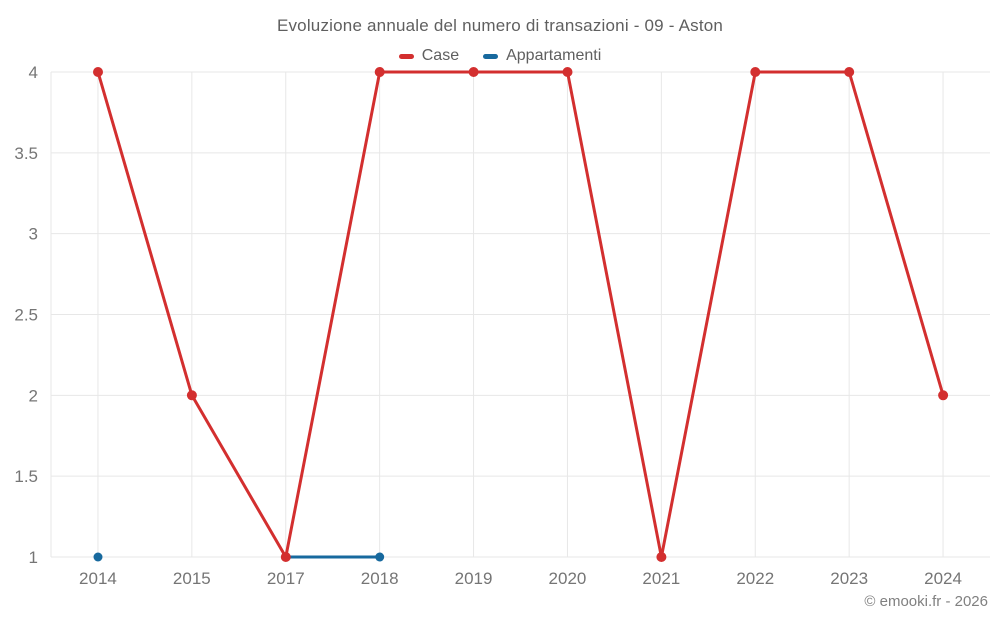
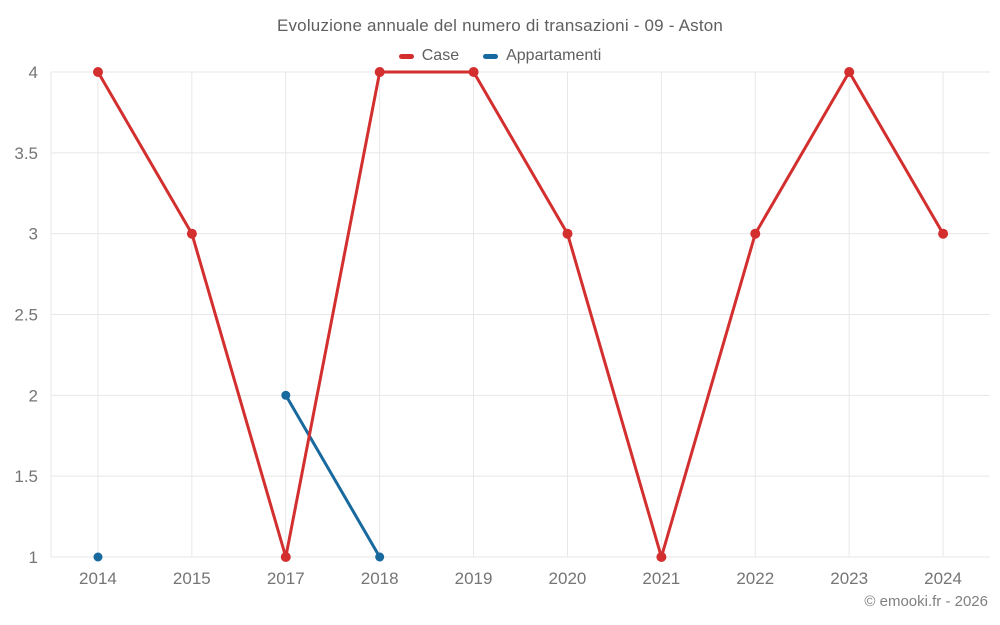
Case/2015: 2 -> 3
Appartamenti/2017: 1 -> 2
Case/2020: 4 -> 3
Case/2022: 4 -> 3
Case/2024: 2 -> 3
